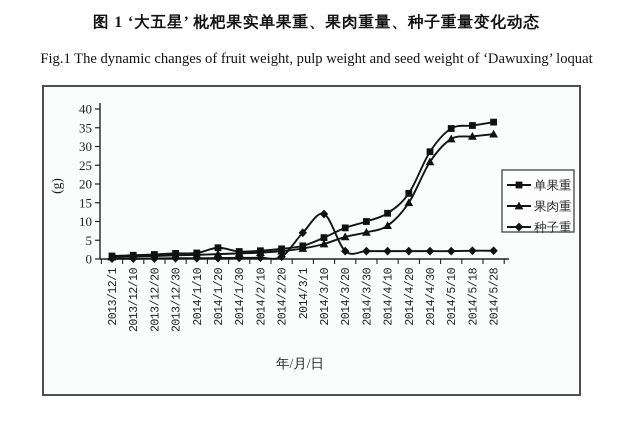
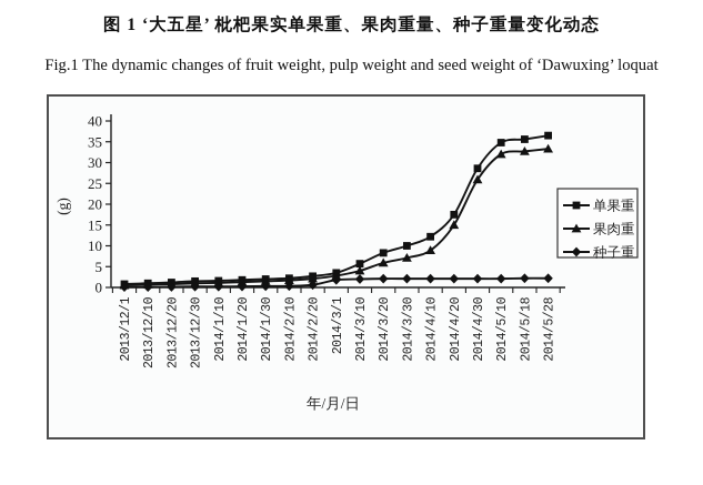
单果重/2014/1/20: 3 -> 2
种子重/2014/3/1: 7 -> 2
种子重/2014/3/10: 12 -> 2
